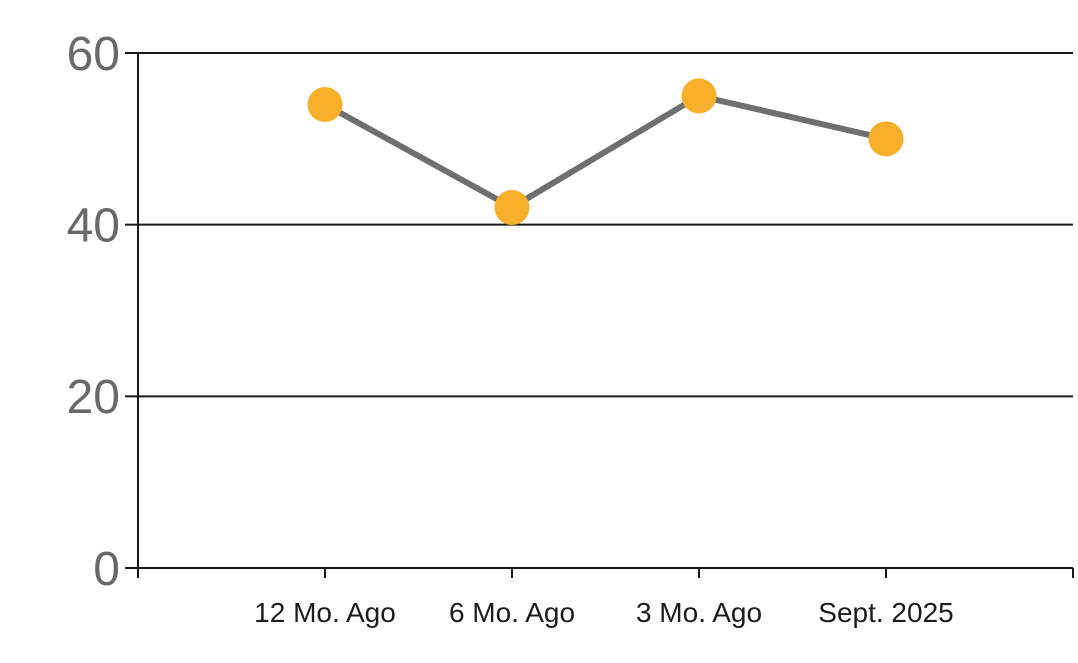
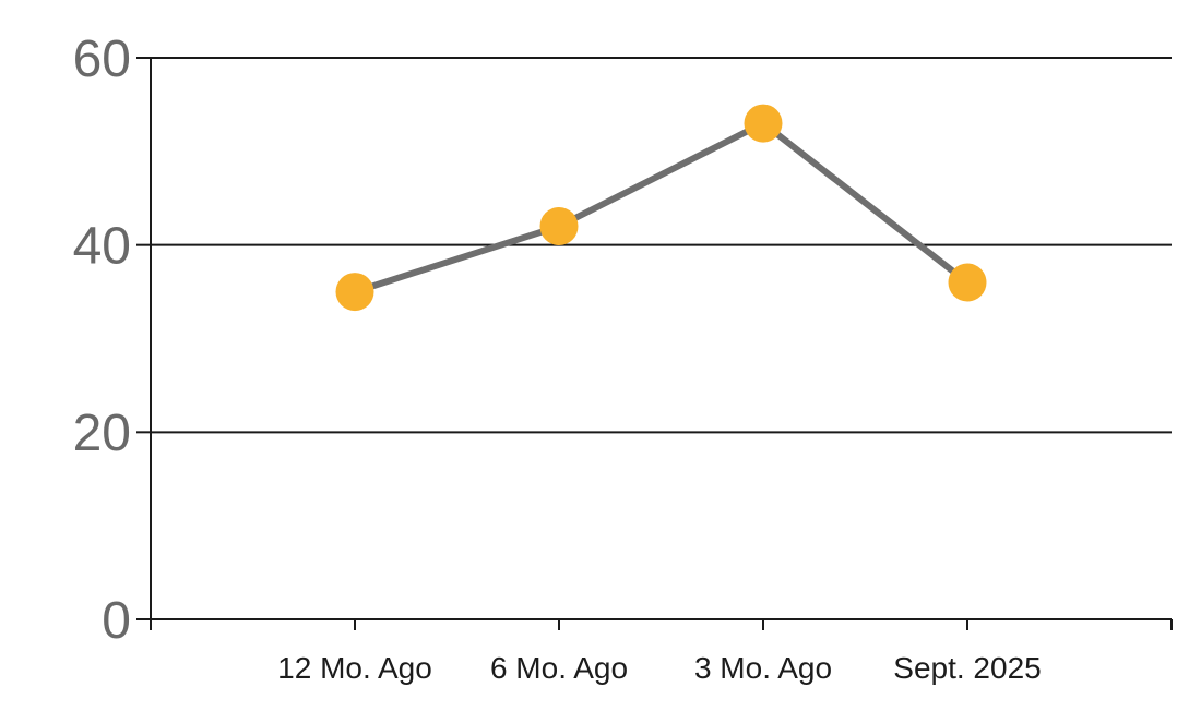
12 Mo. Ago: 54 -> 35
3 Mo. Ago: 55 -> 53
Sept. 2025: 50 -> 36
